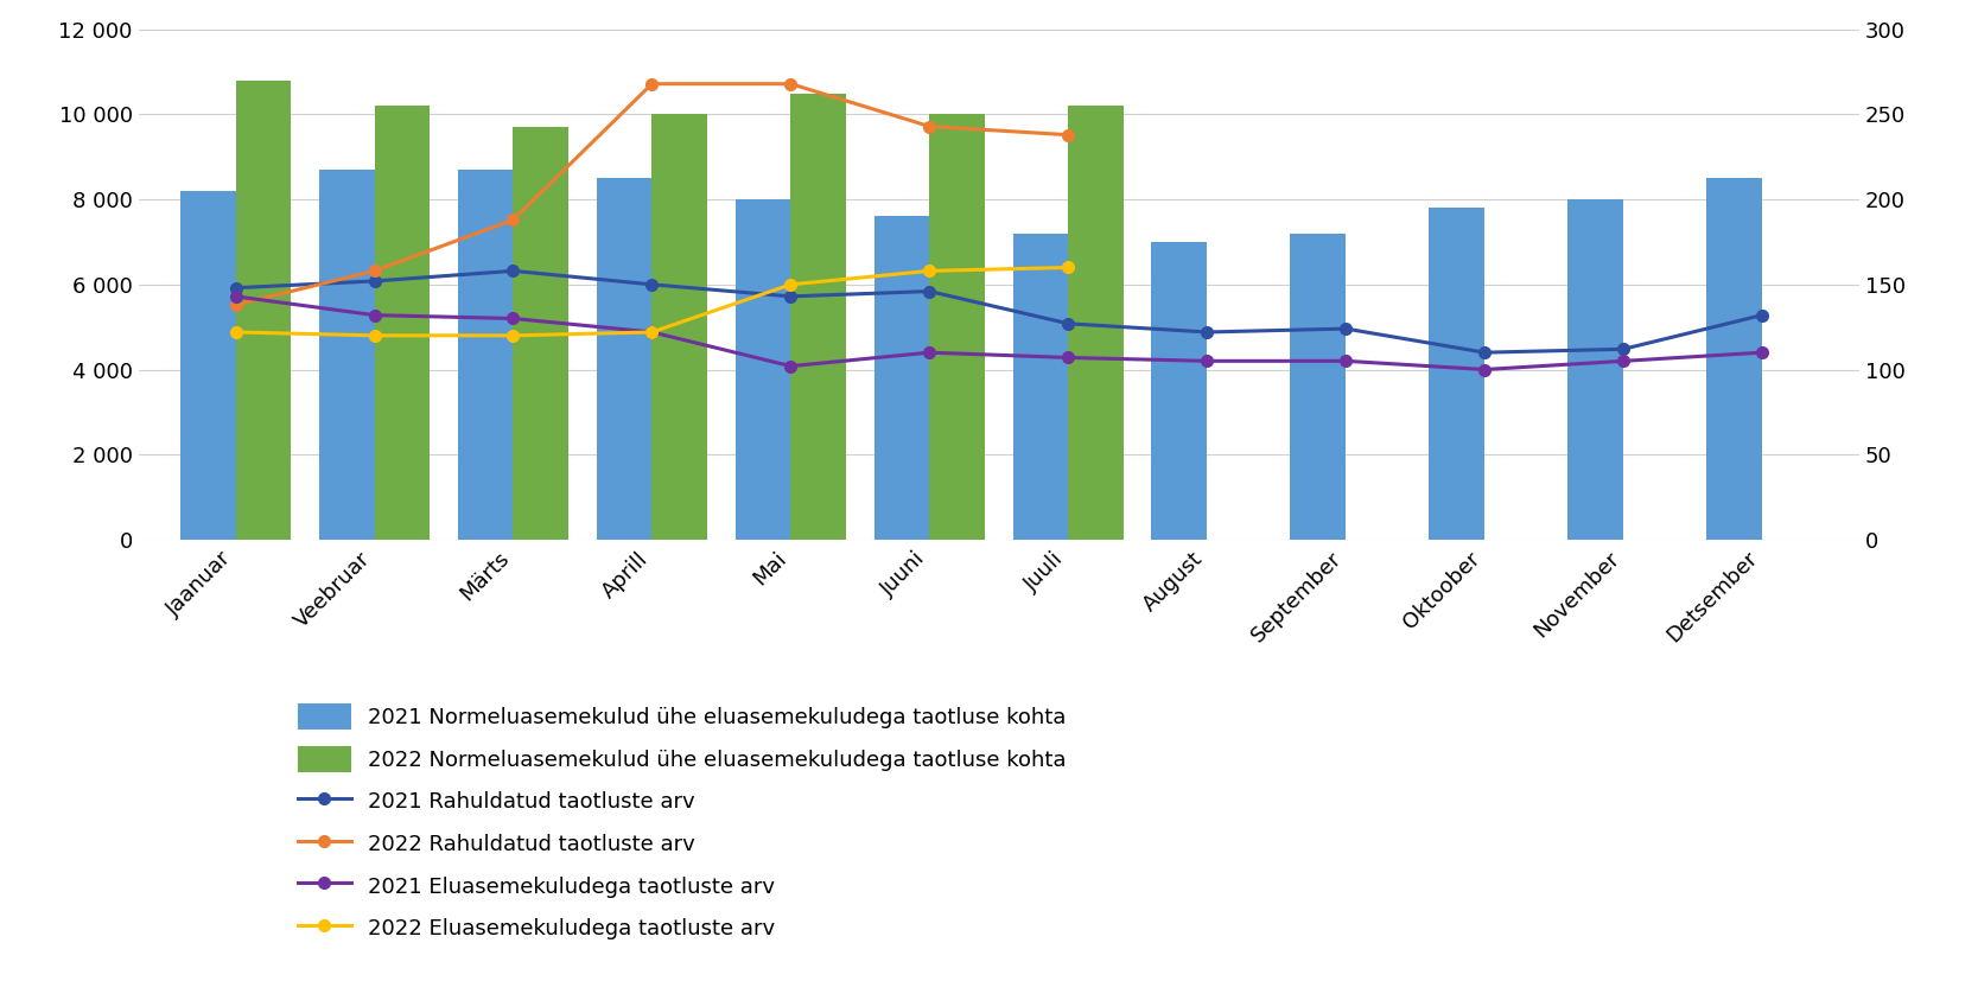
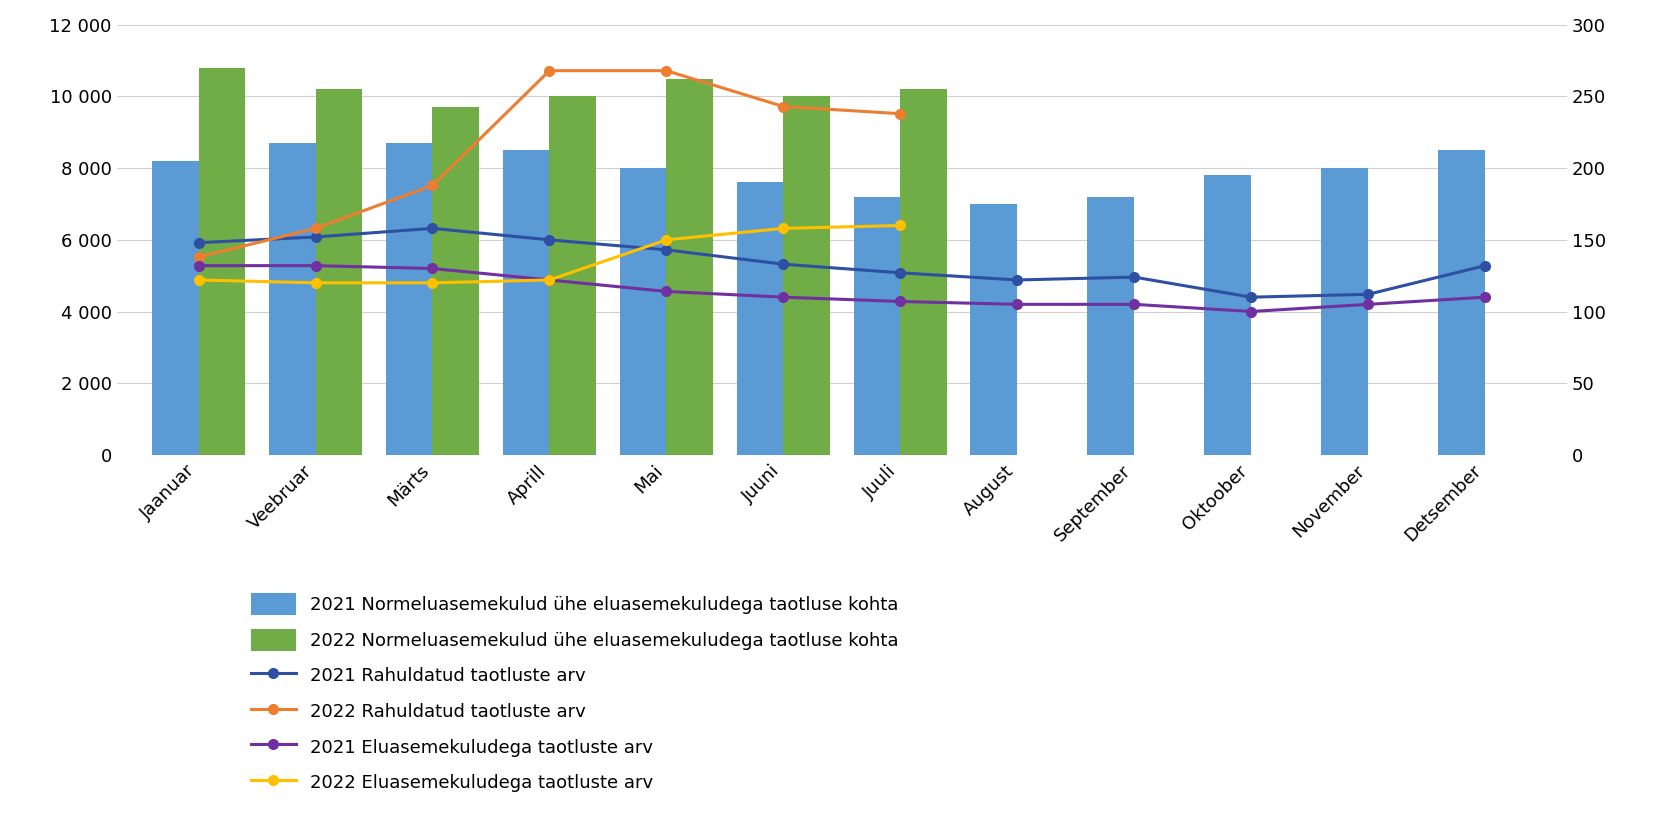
2021 Eluasemekuludega taotluste arv/Jaanuar: 143 -> 132
2021 Eluasemekuludega taotluste arv/Mai: 102 -> 114
2021 Rahuldatud taotluste arv/Juuni: 146 -> 133
